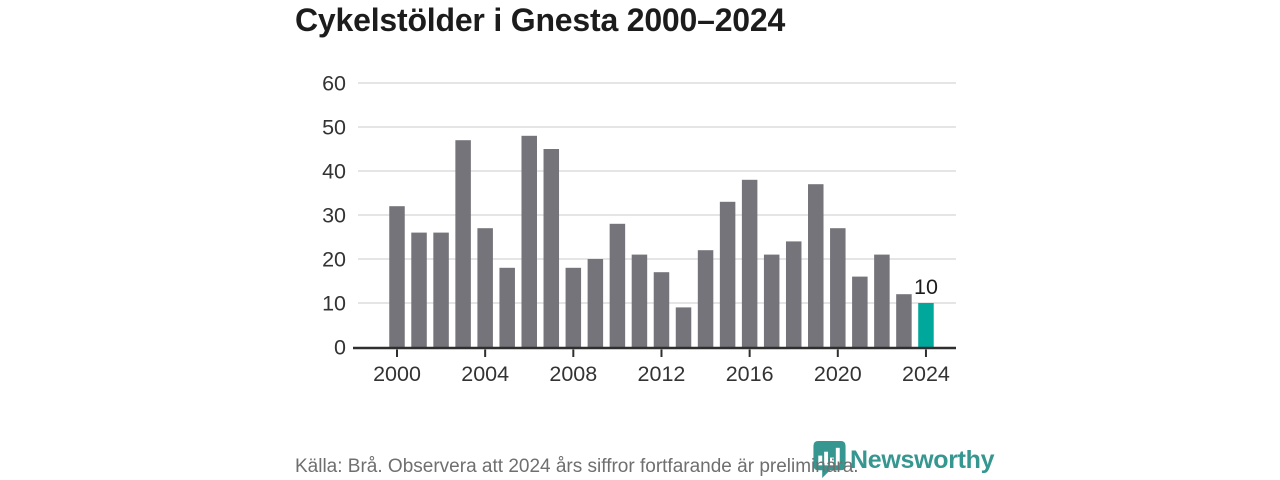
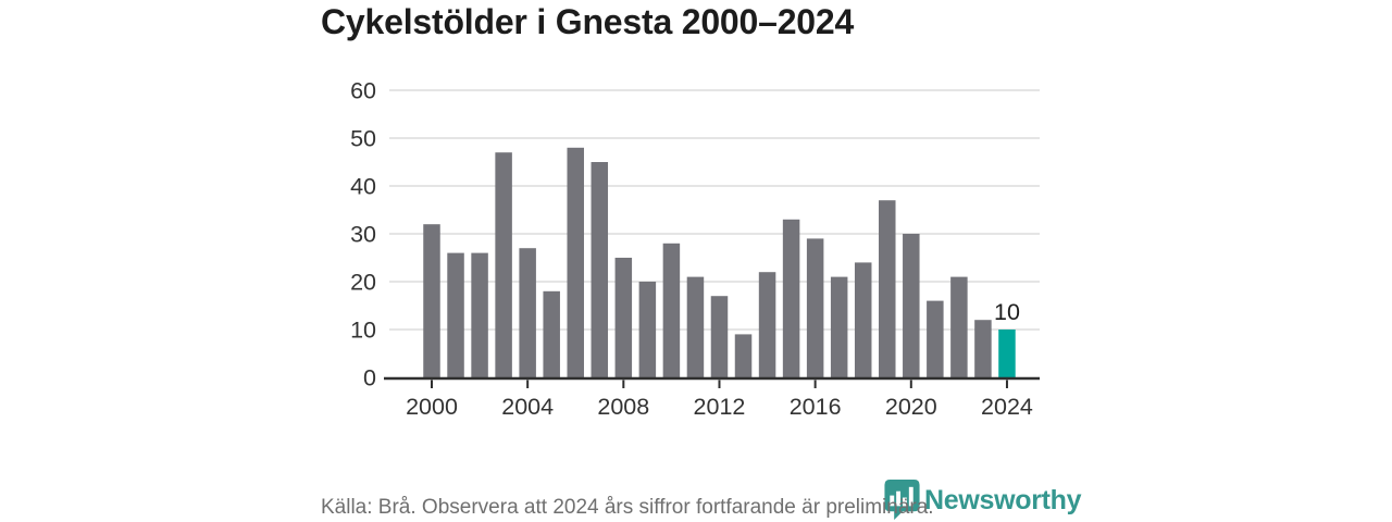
2008: 18 -> 25
2016: 38 -> 29
2020: 27 -> 30
